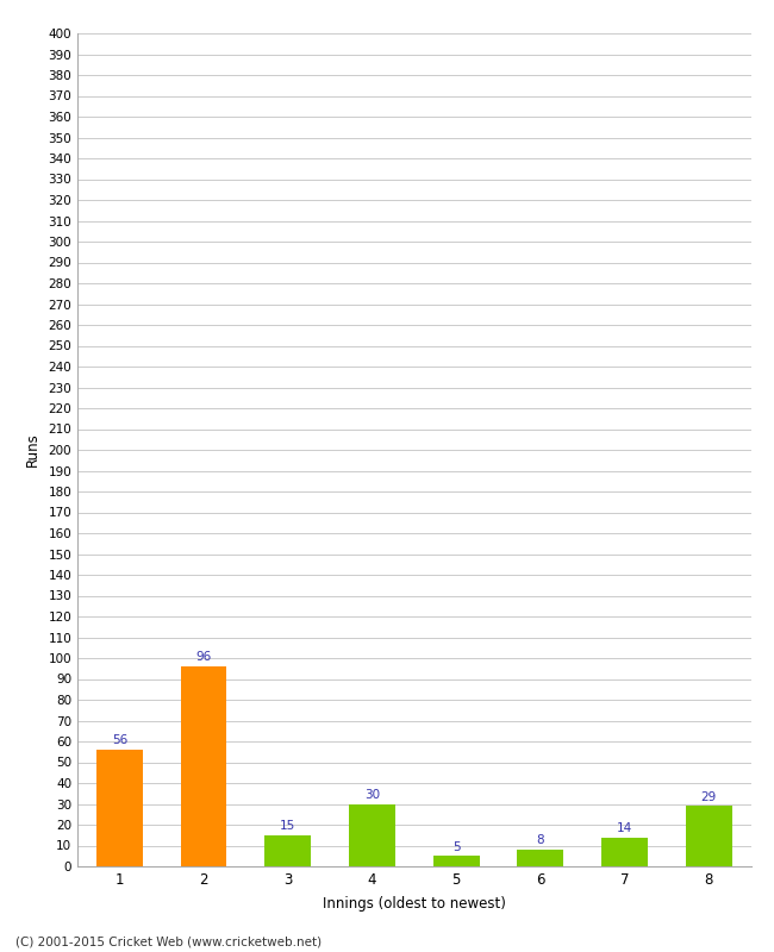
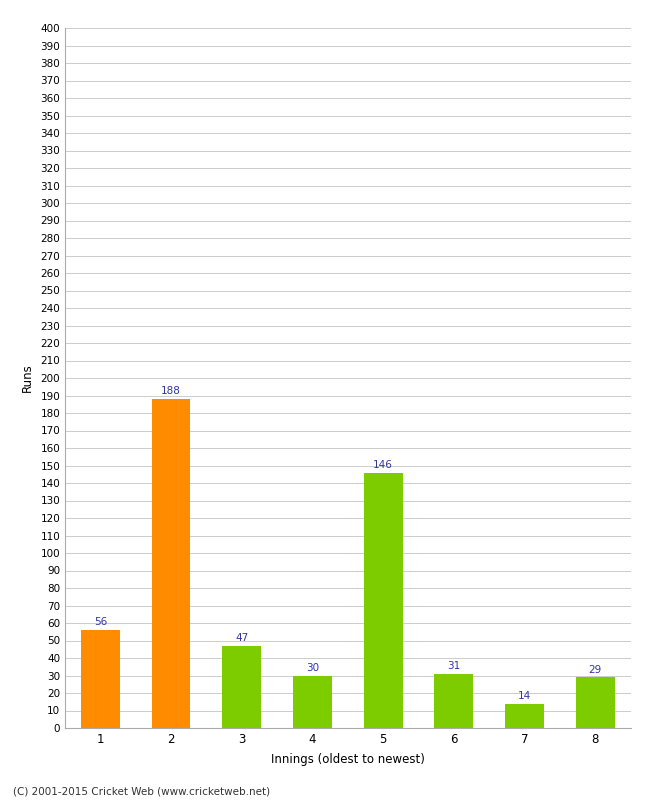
2: 96 -> 188
3: 15 -> 47
5: 5 -> 146
6: 8 -> 31
